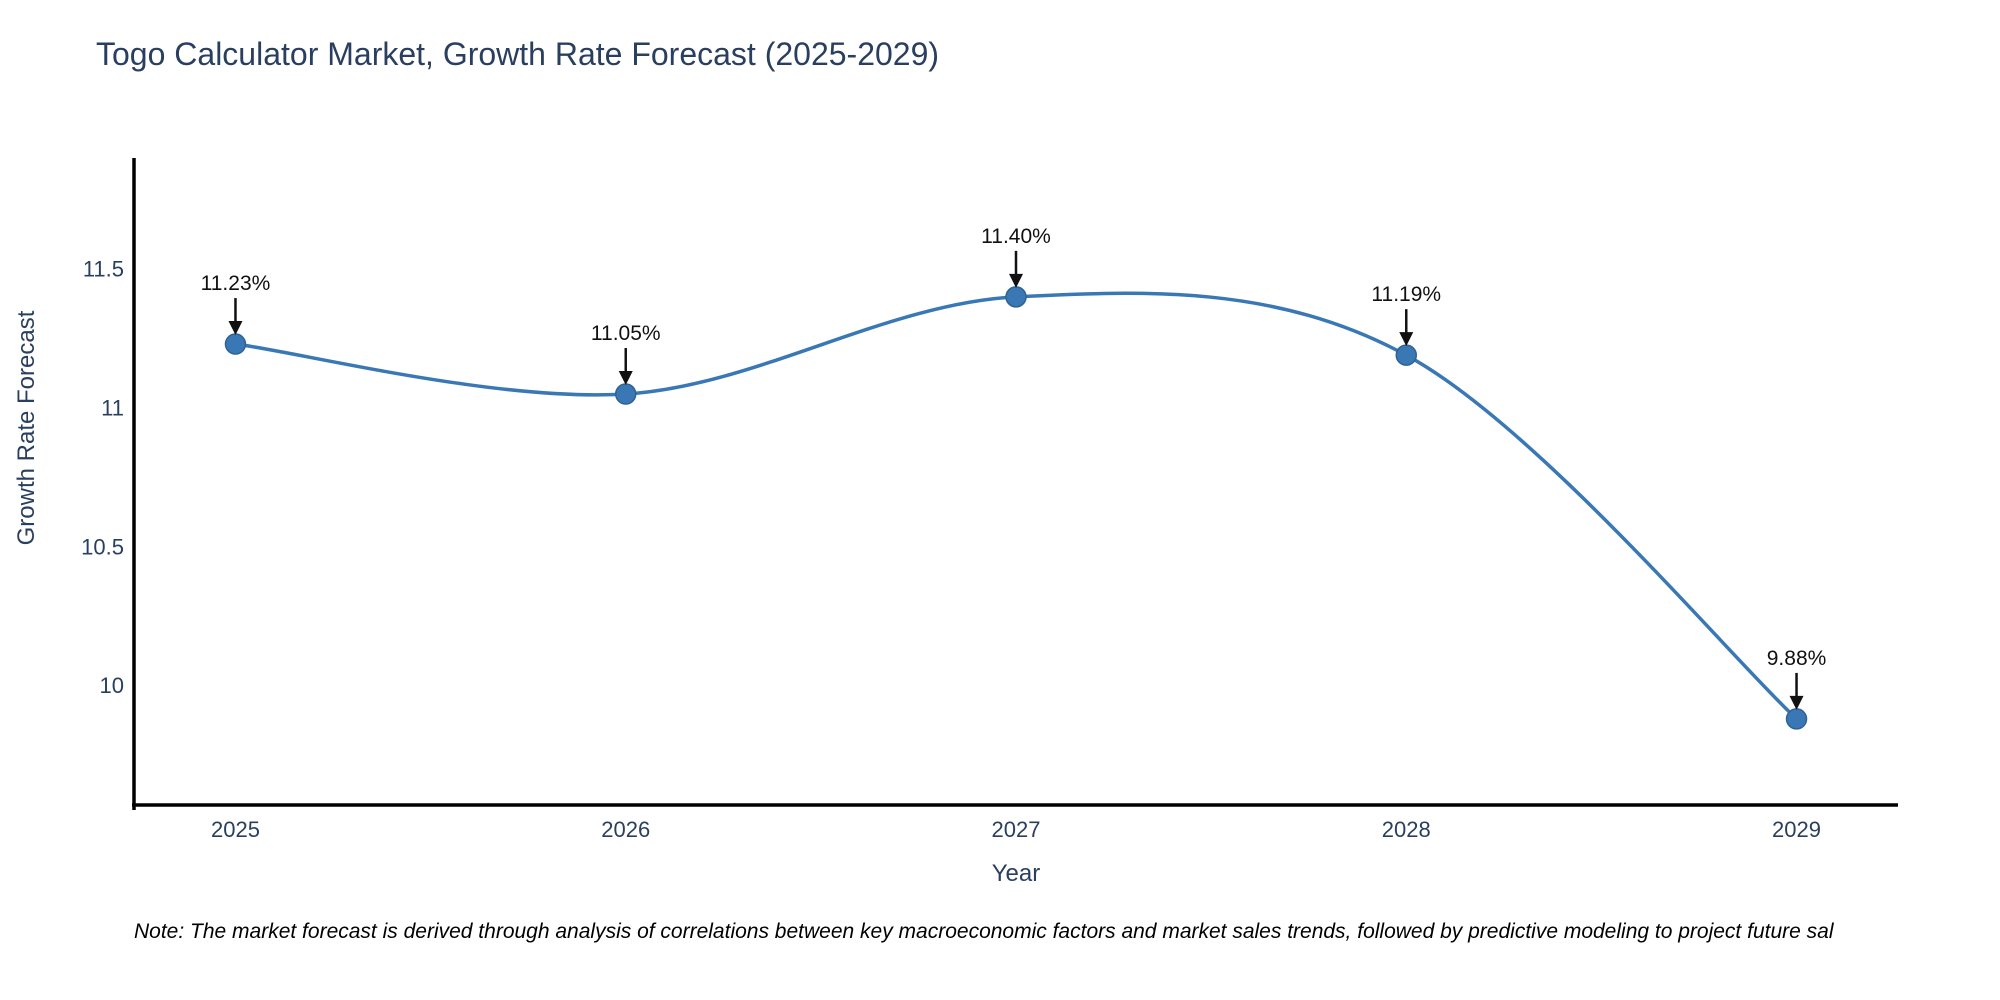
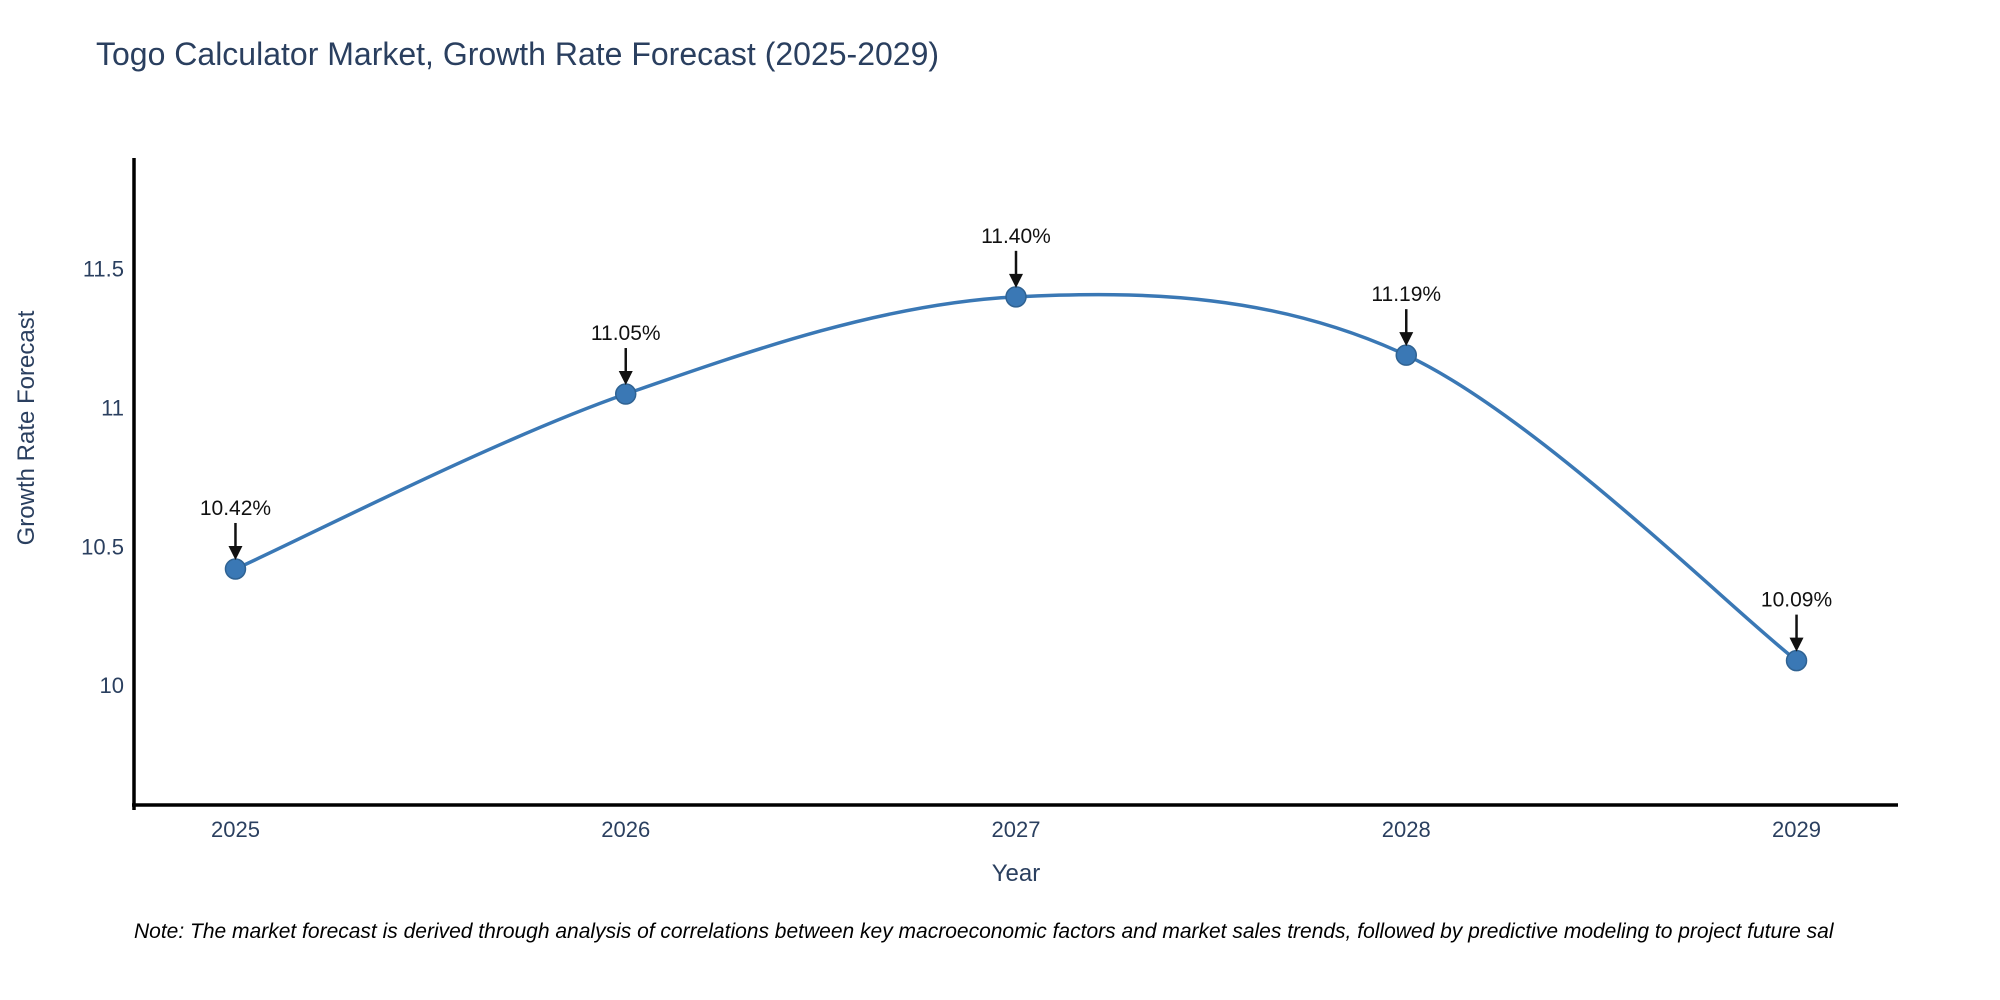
2025: 11.23% -> 10.42%
2029: 9.88% -> 10.09%
